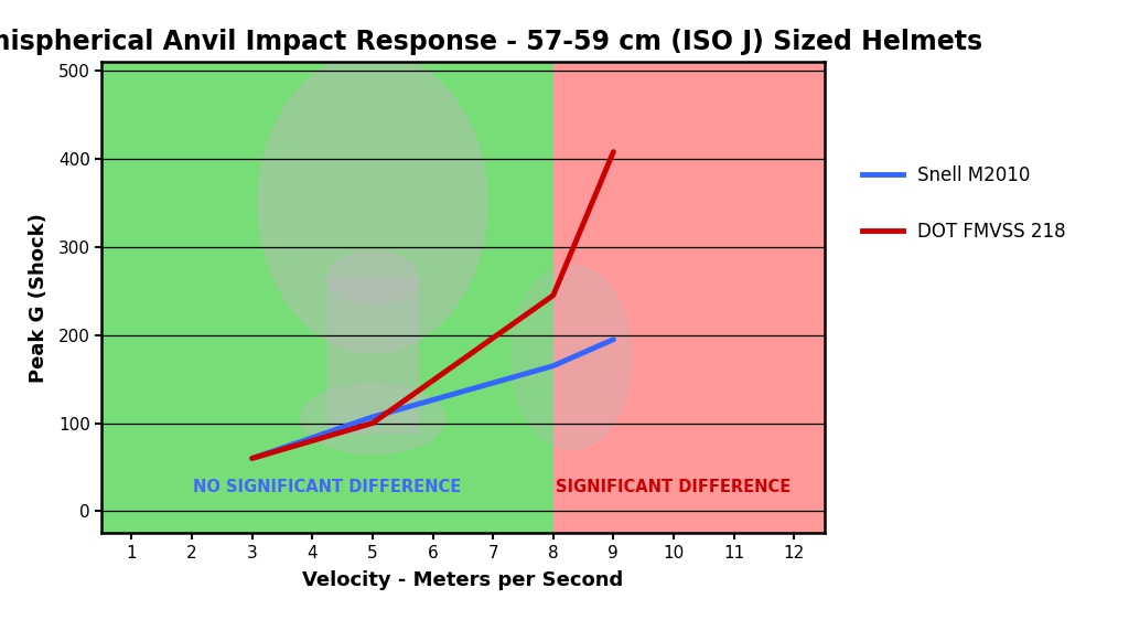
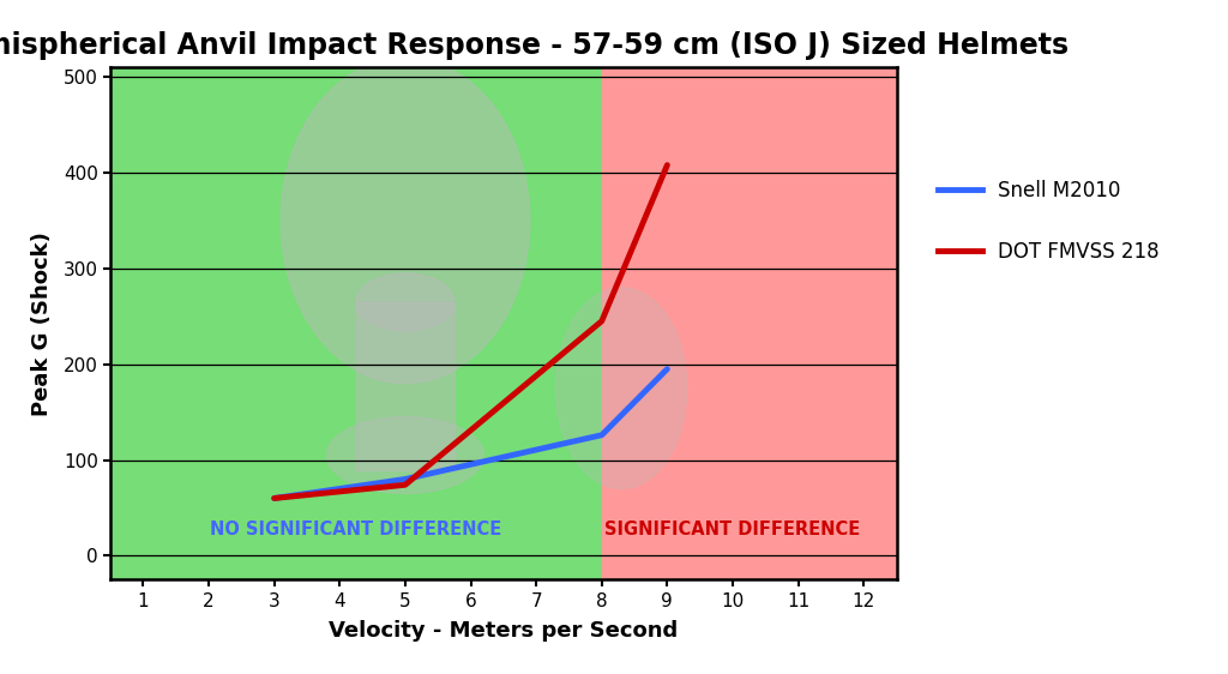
Snell M2010/5: 107 -> 80
DOT FMVSS 218/5: 100 -> 74
Snell M2010/8: 165 -> 126
